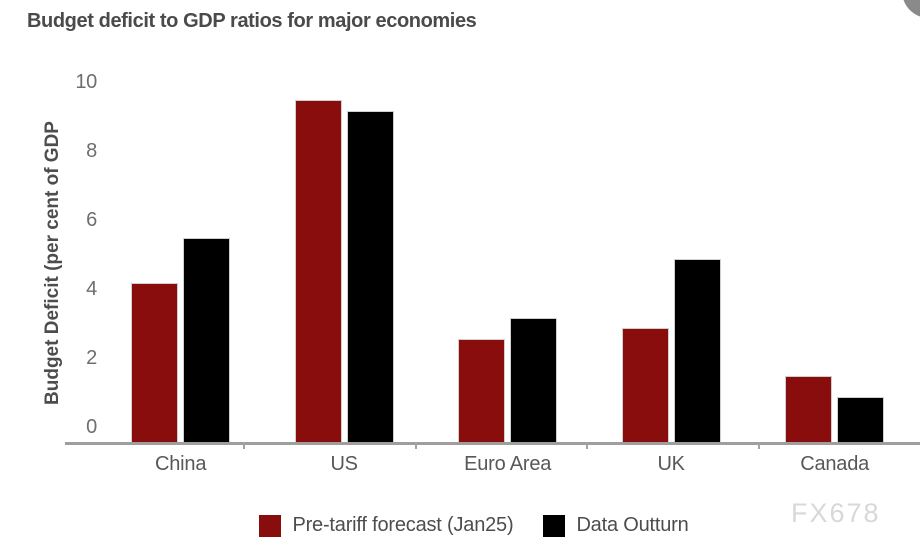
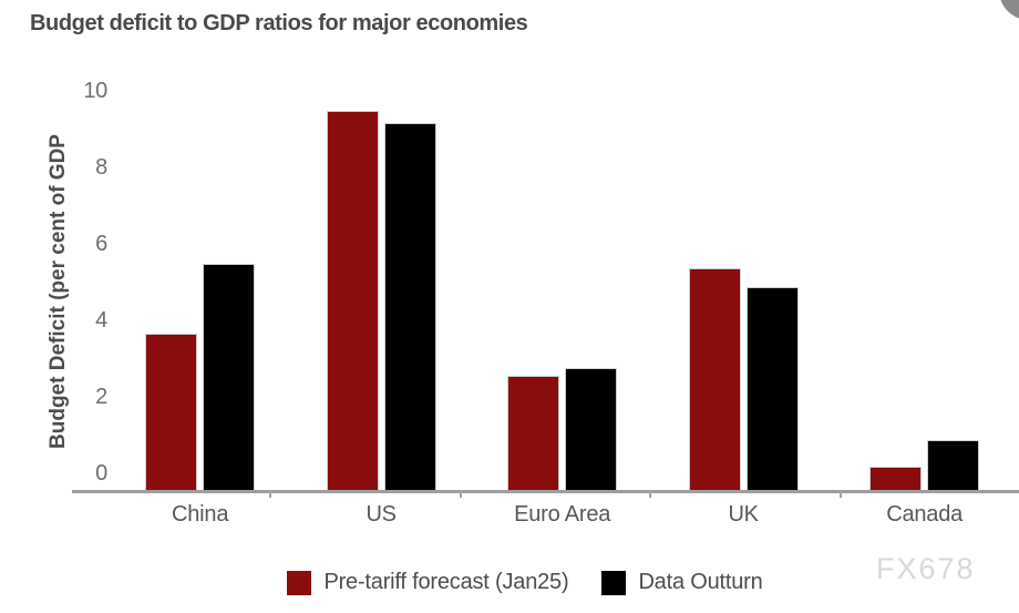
Pre-tariff forecast (Jan25)/China: 4.6 -> 4.1
Data Outturn/Euro Area: 3.6 -> 3.2
Pre-tariff forecast (Jan25)/UK: 3.3 -> 5.8
Pre-tariff forecast (Jan25)/Canada: 1.9 -> 0.6
